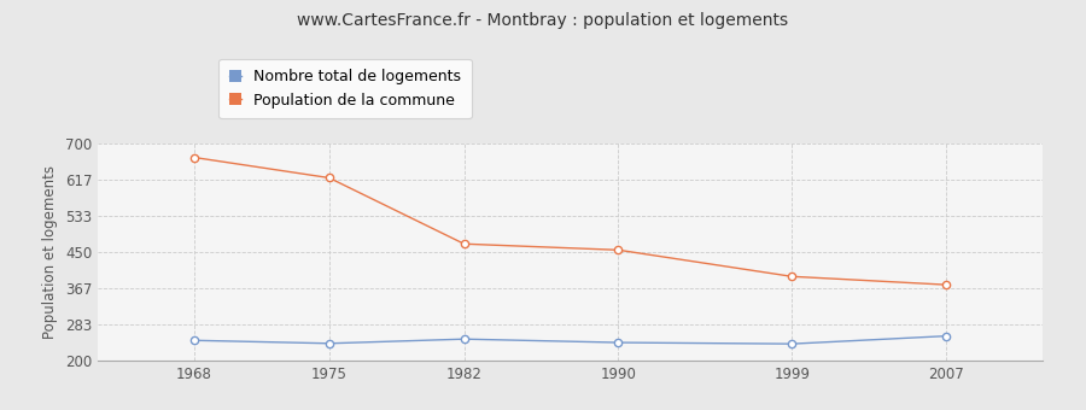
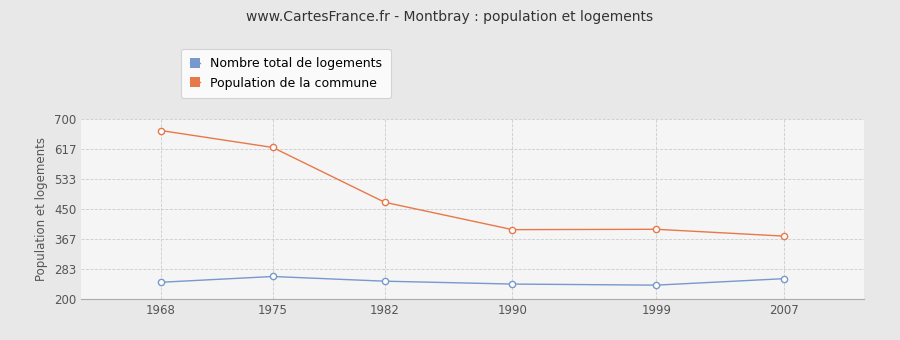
Nombre total de logements/1975: 240 -> 263
Population de la commune/1990: 455 -> 393
